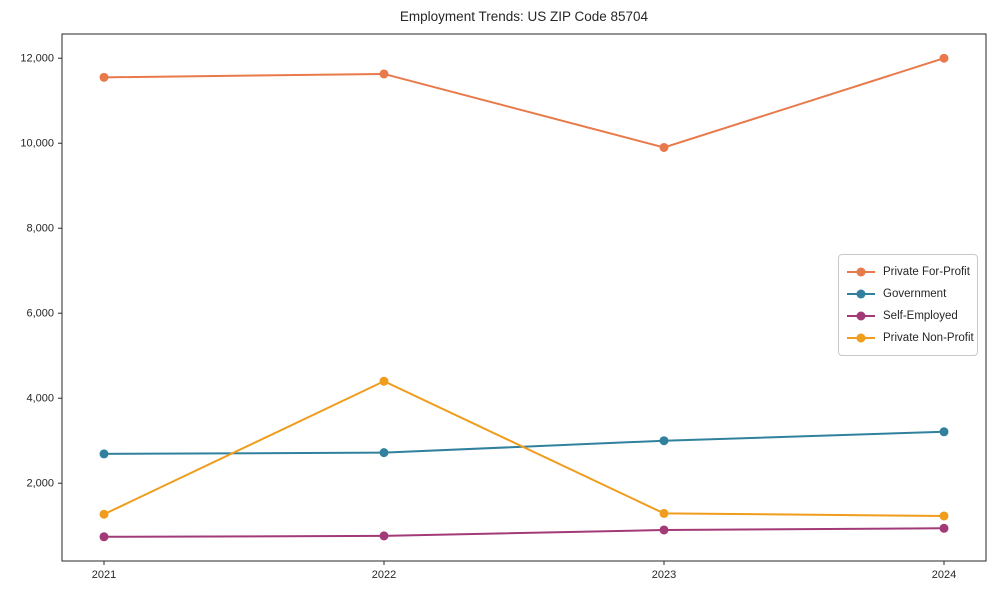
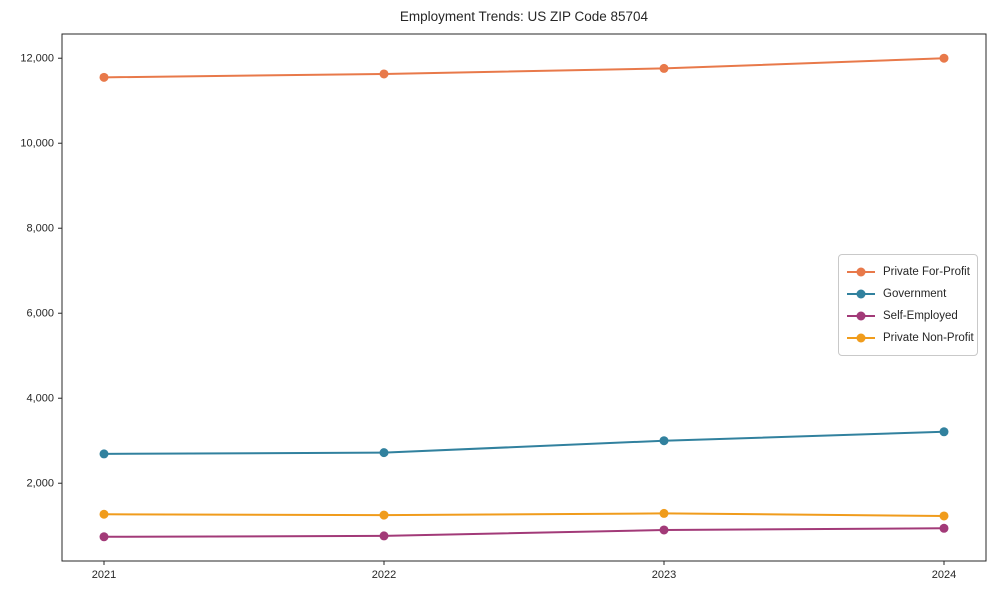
Private Non-Profit/2022: 4400 -> 1200
Private For-Profit/2023: 9900 -> 11800
